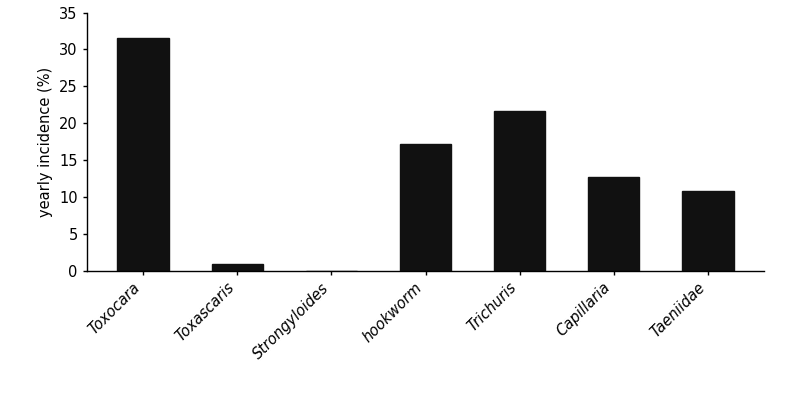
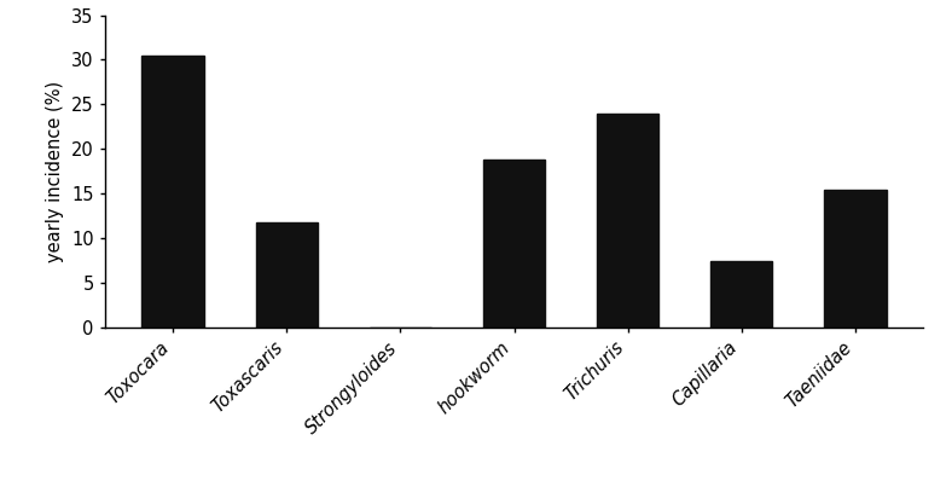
Toxocara: 31.5 -> 30.4
Toxascaris: 0.9 -> 11.8
hookworm: 17.2 -> 18.8
Trichuris: 21.6 -> 24.0
Capillaria: 12.7 -> 7.4
Taeniidae: 10.8 -> 15.4
